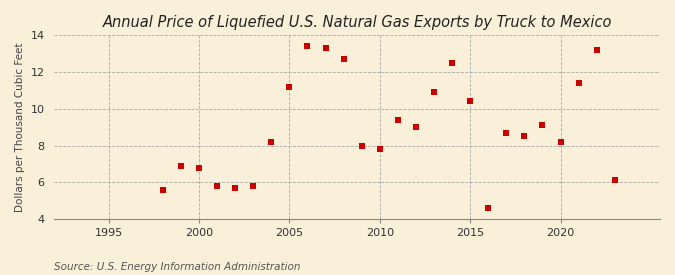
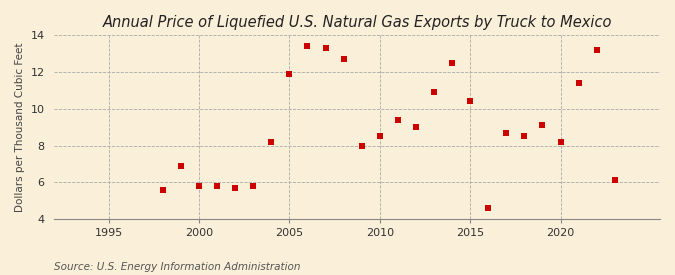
2000: 6.8 -> 5.8
2005: 11.2 -> 11.9
2010: 7.8 -> 8.5
